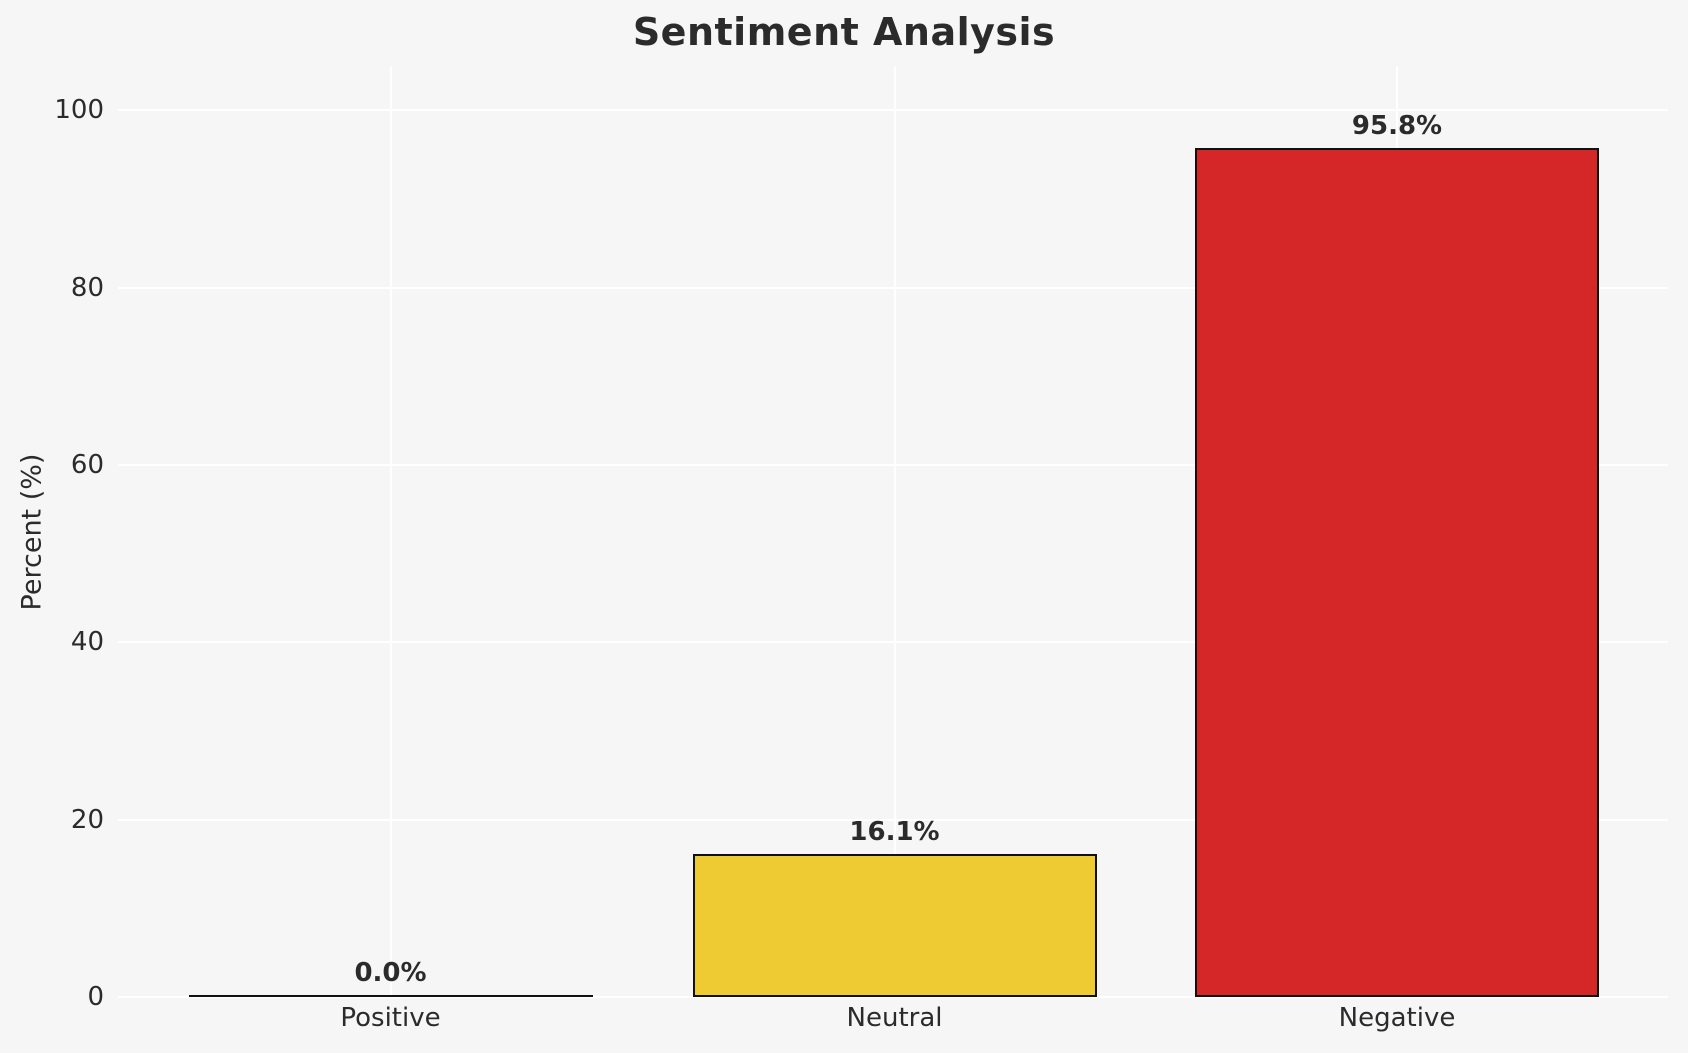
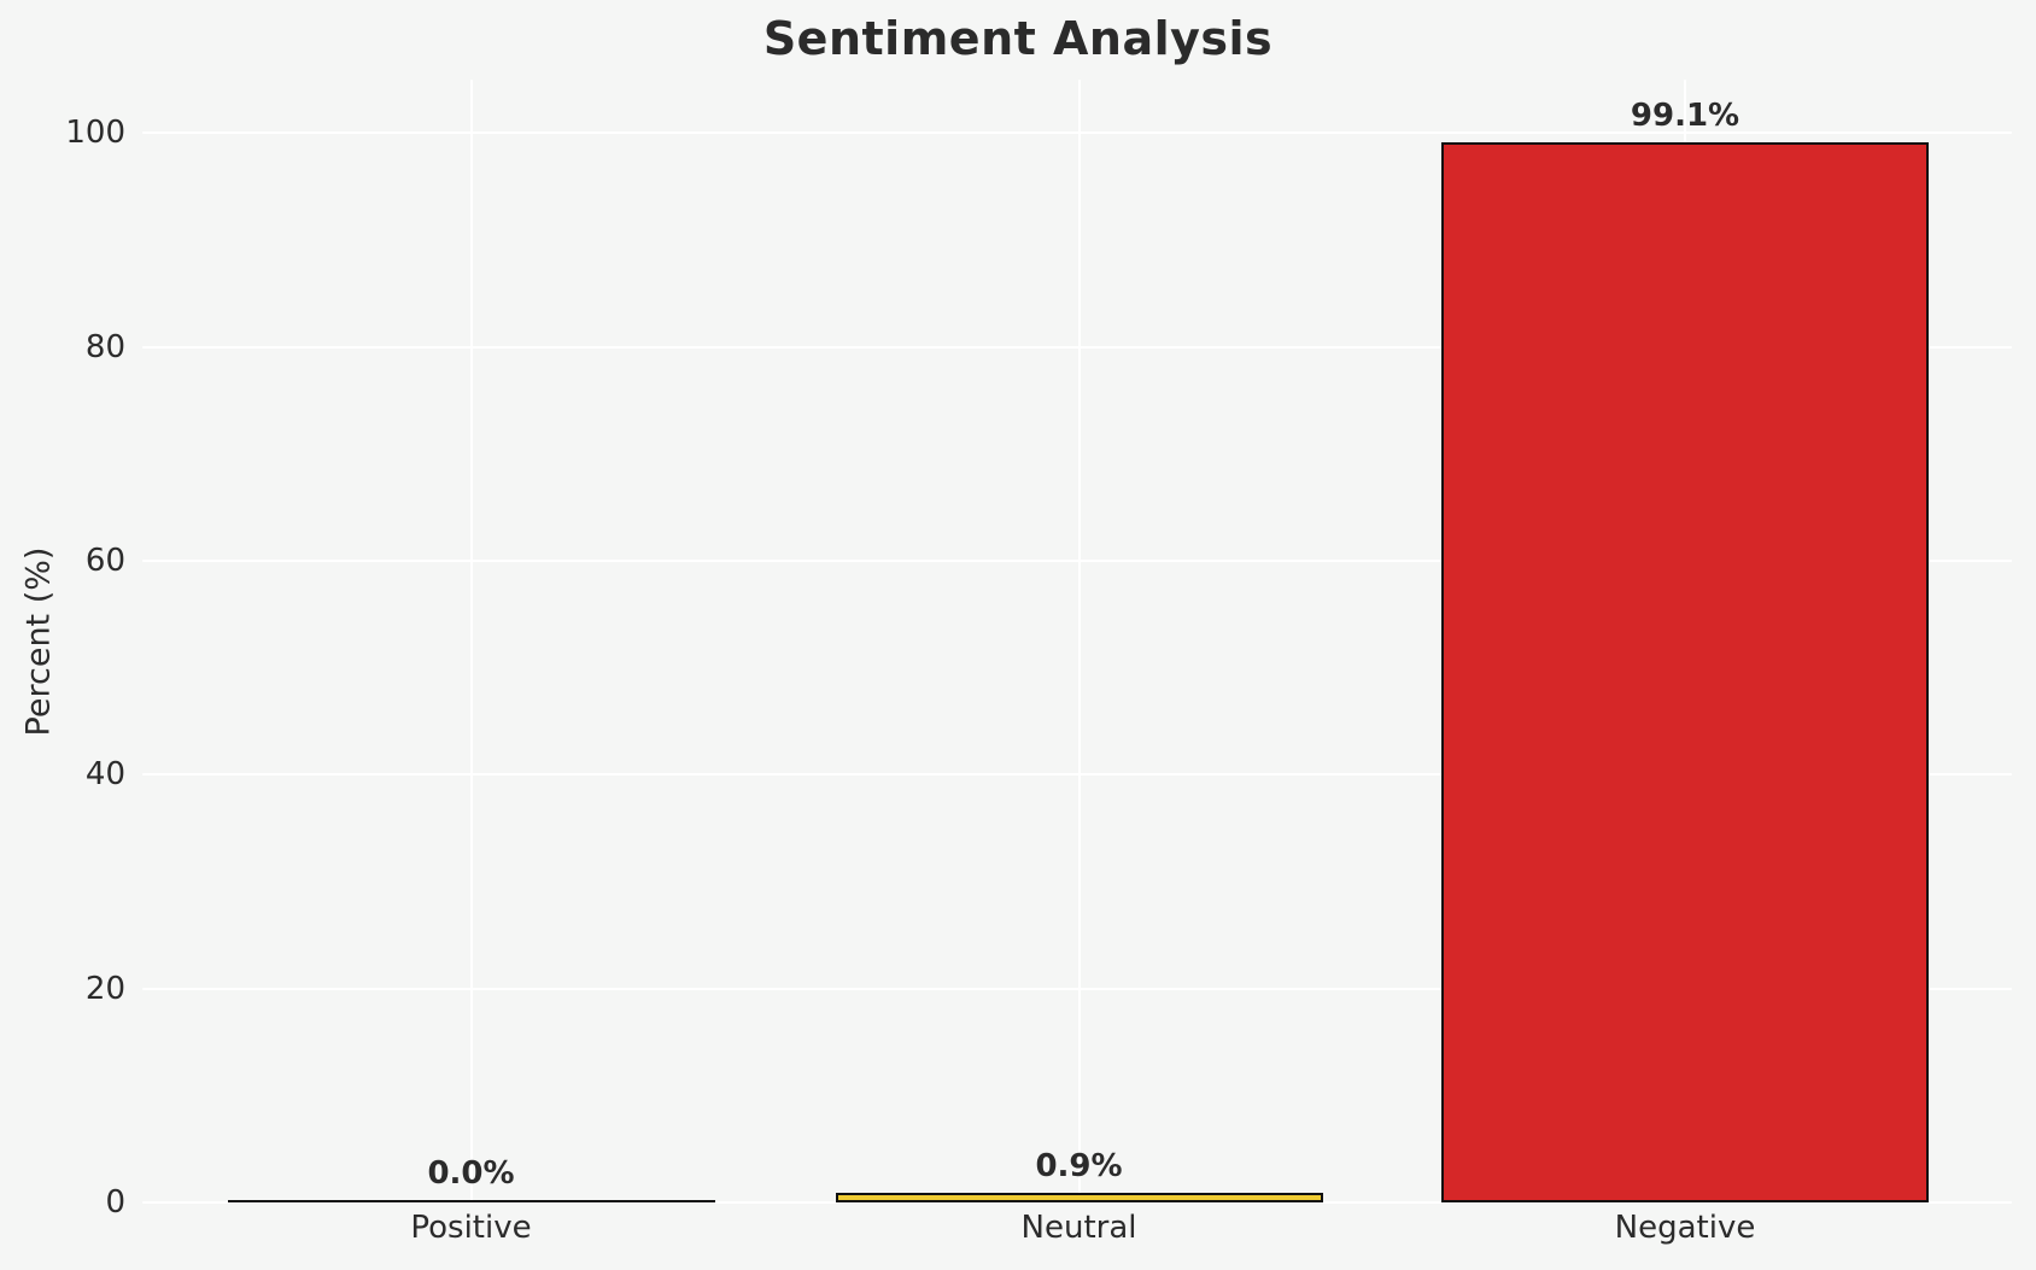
Neutral: 16.1% -> 0.9%
Negative: 95.8% -> 99.1%
